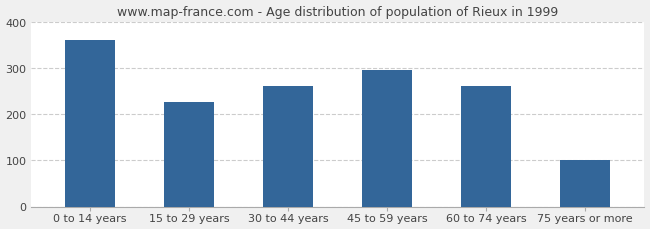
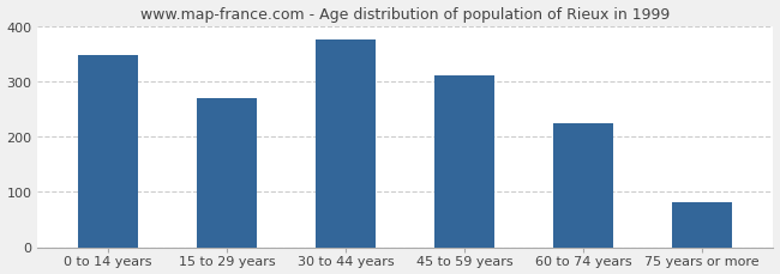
0 to 14 years: 360 -> 348
15 to 29 years: 225 -> 270
30 to 44 years: 260 -> 376
45 to 59 years: 295 -> 310
60 to 74 years: 260 -> 224
75 years or more: 100 -> 82
